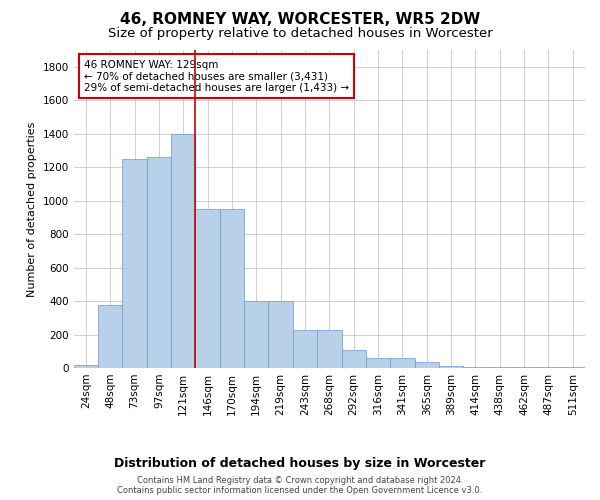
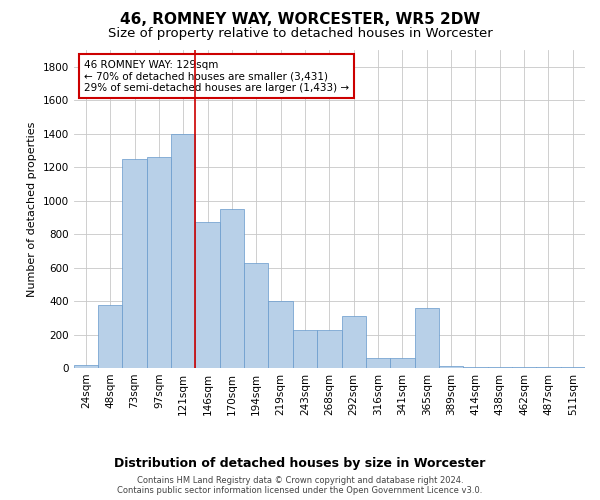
146sqm: 950 -> 870
194sqm: 400 -> 630
292sqm: 110 -> 310
365sqm: 40 -> 360
